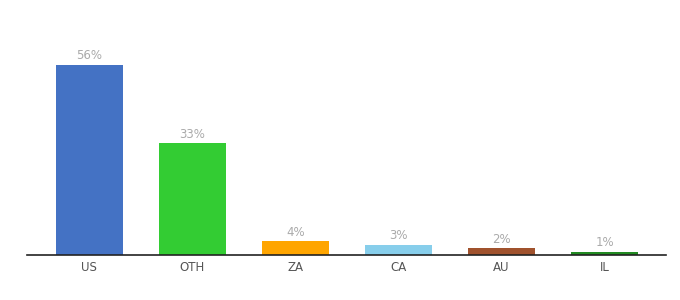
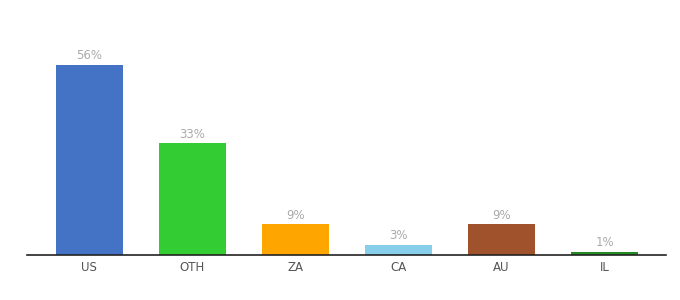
ZA: 4% -> 9%
AU: 2% -> 9%
